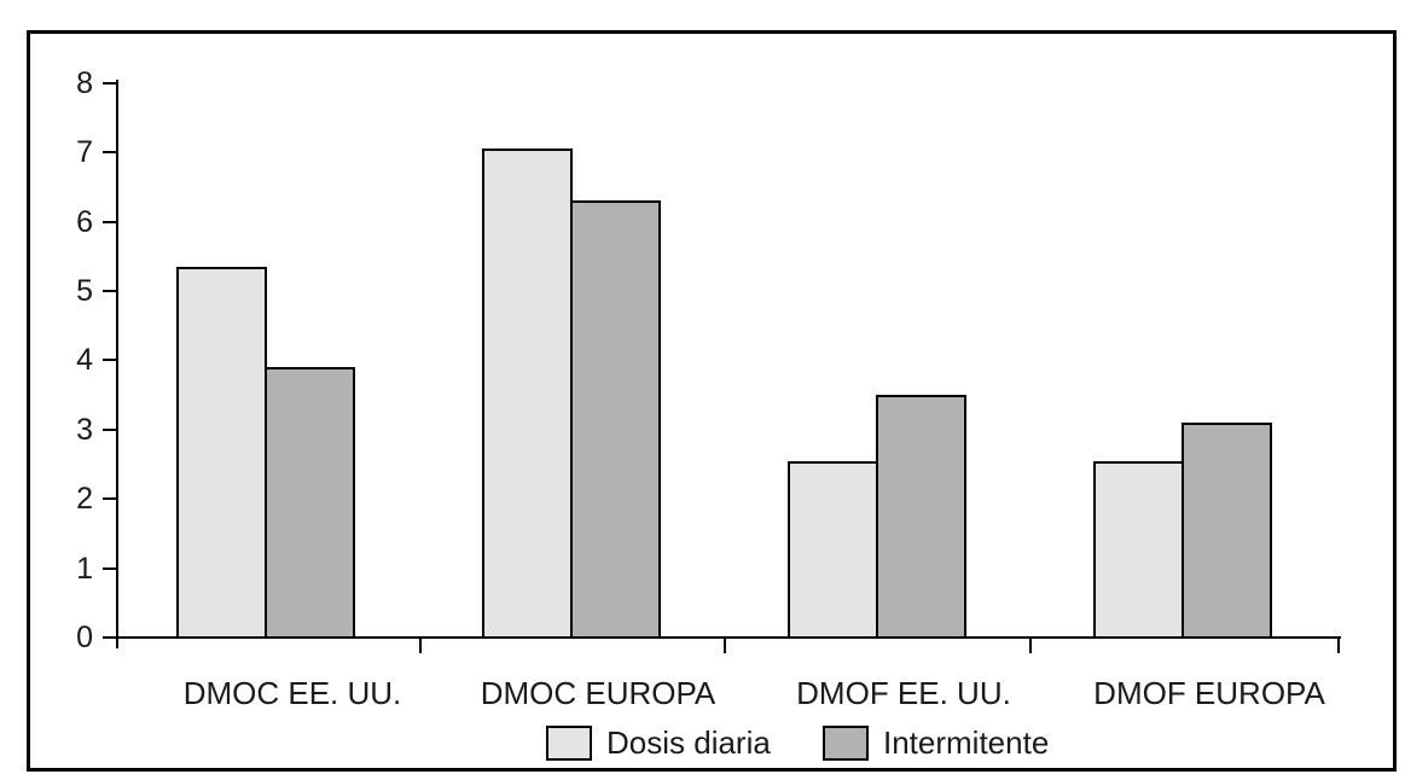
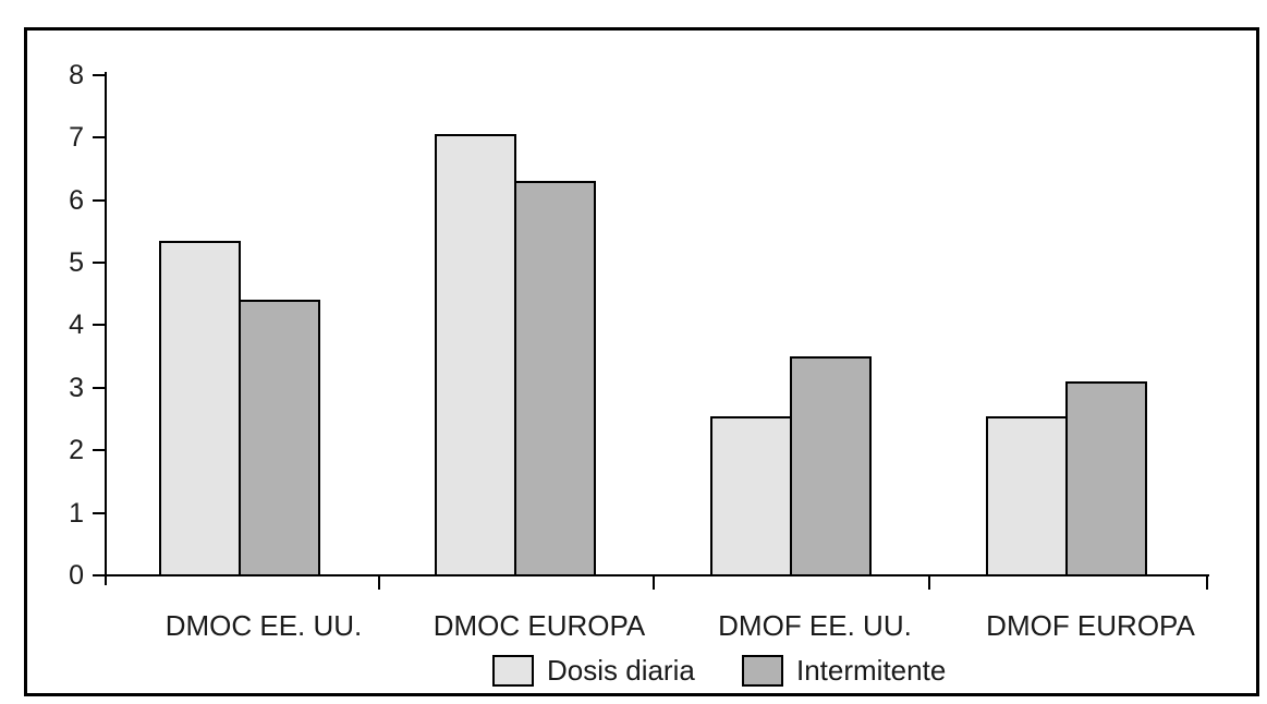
Intermitente/DMOC EE. UU.: 3.9 -> 4.4
